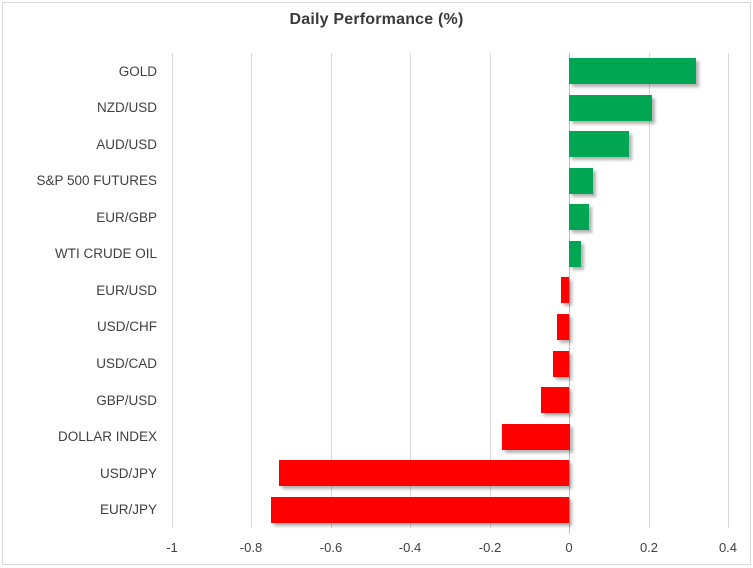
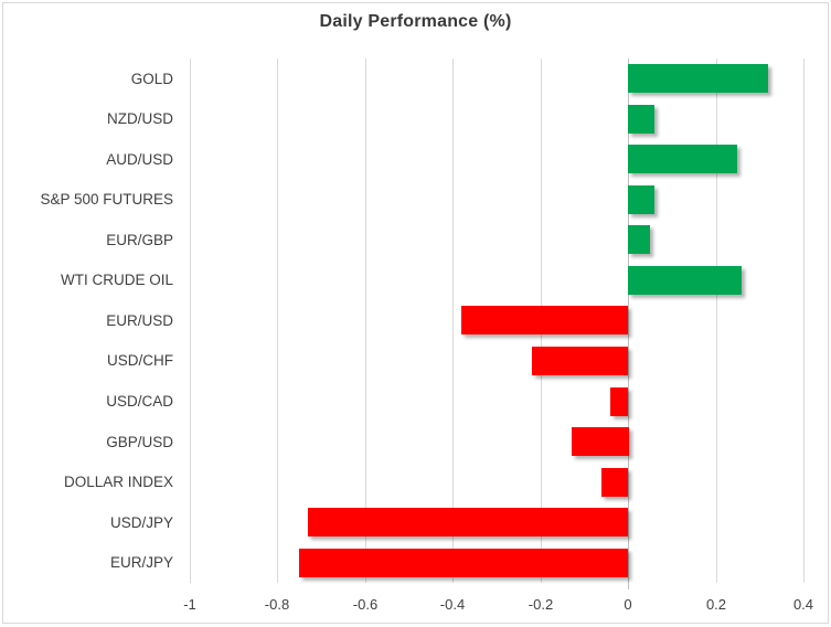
NZD/USD: 0.21 -> 0.06
AUD/USD: 0.15 -> 0.25
WTI CRUDE OIL: 0.03 -> 0.26
EUR/USD: -0.02 -> -0.38
USD/CHF: -0.03 -> -0.22
GBP/USD: -0.07 -> -0.13
DOLLAR INDEX: -0.17 -> -0.06
